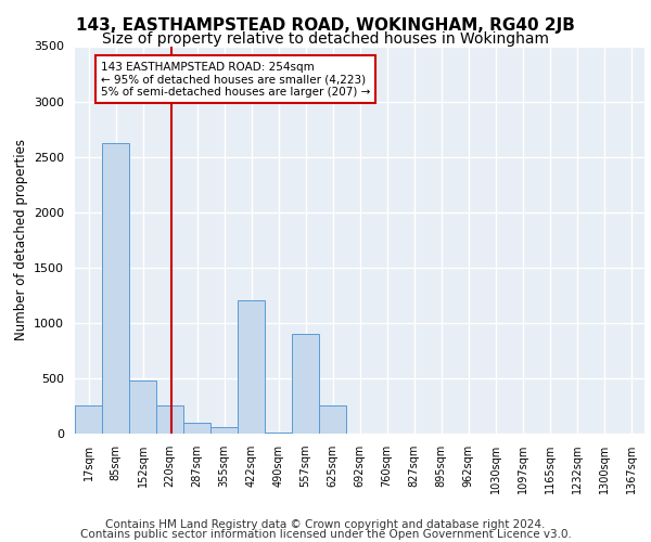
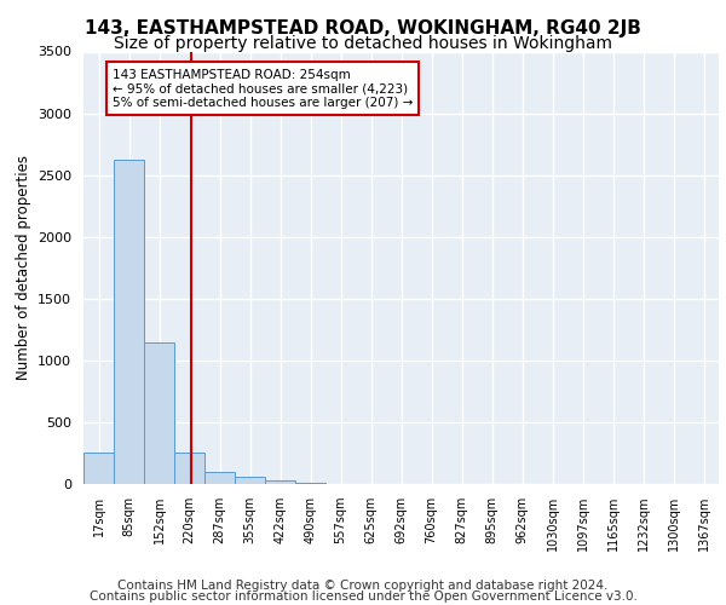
152sqm: 480 -> 1150
422sqm: 1200 -> 30
557sqm: 900 -> 0
625sqm: 250 -> 0
